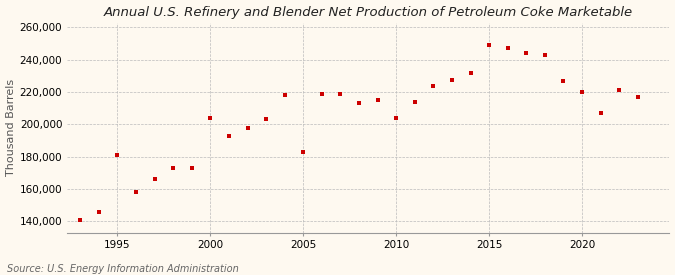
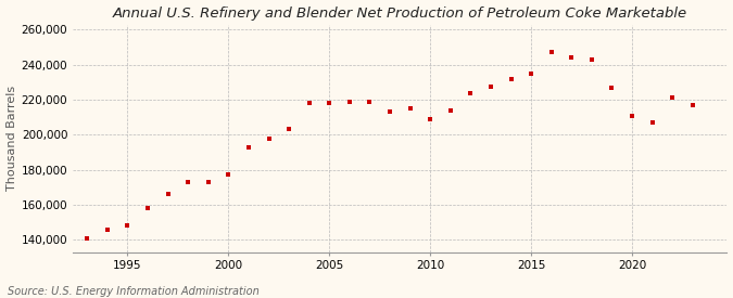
1995: 181,000 -> 148,000
2000: 204,000 -> 177,000
2005: 183,000 -> 218,000
2010: 204,000 -> 209,000
2015: 249,000 -> 235,000
2020: 220,000 -> 211,000
